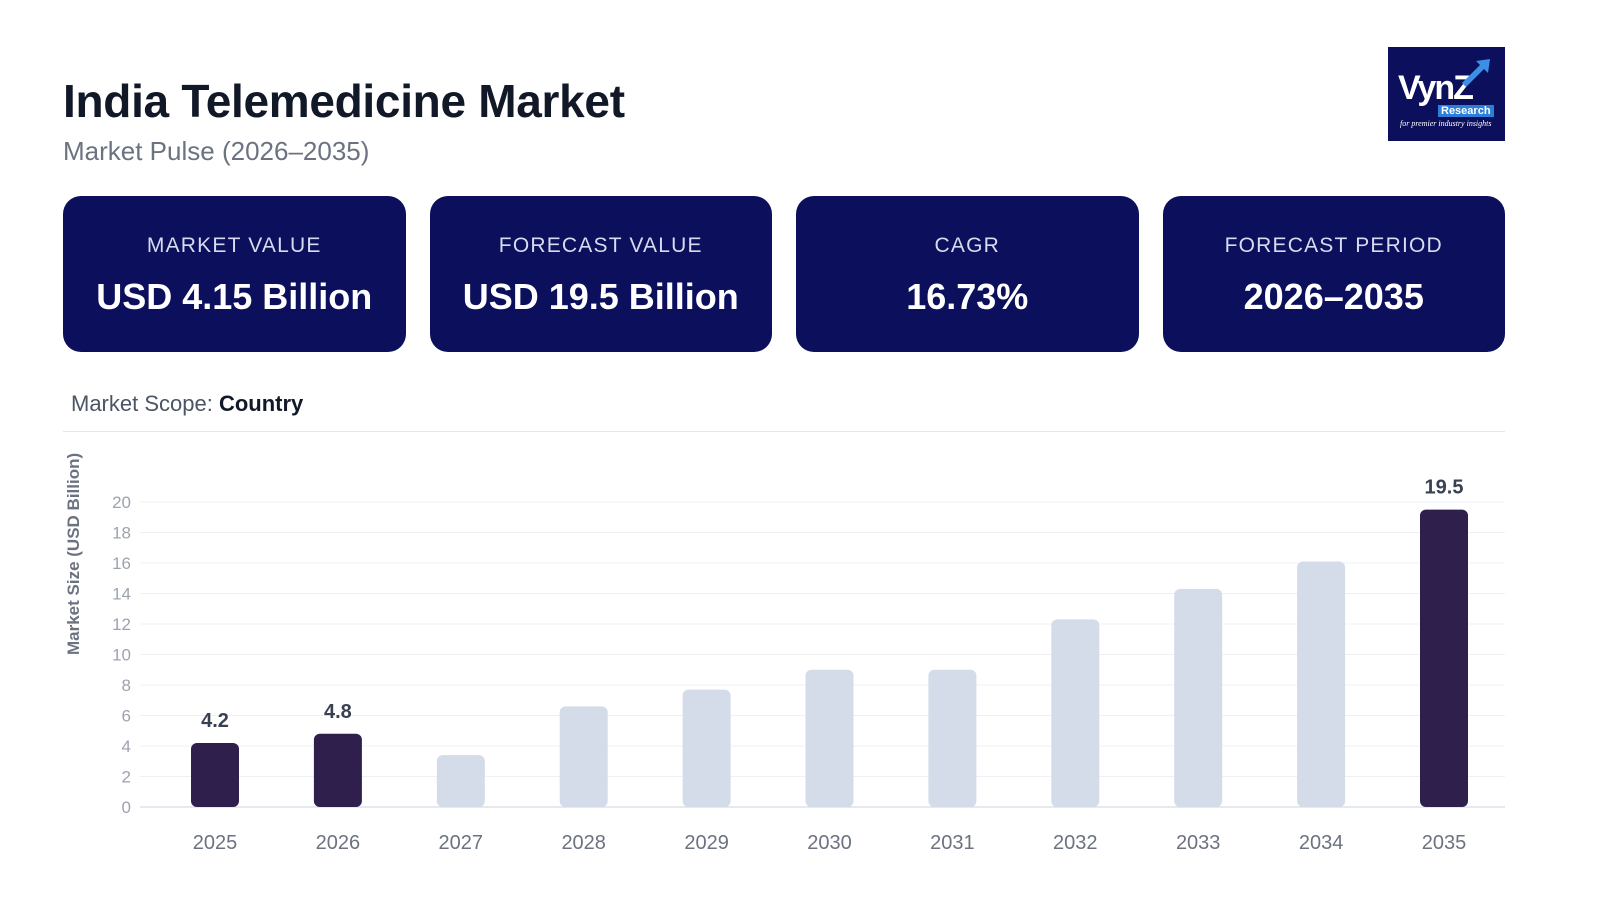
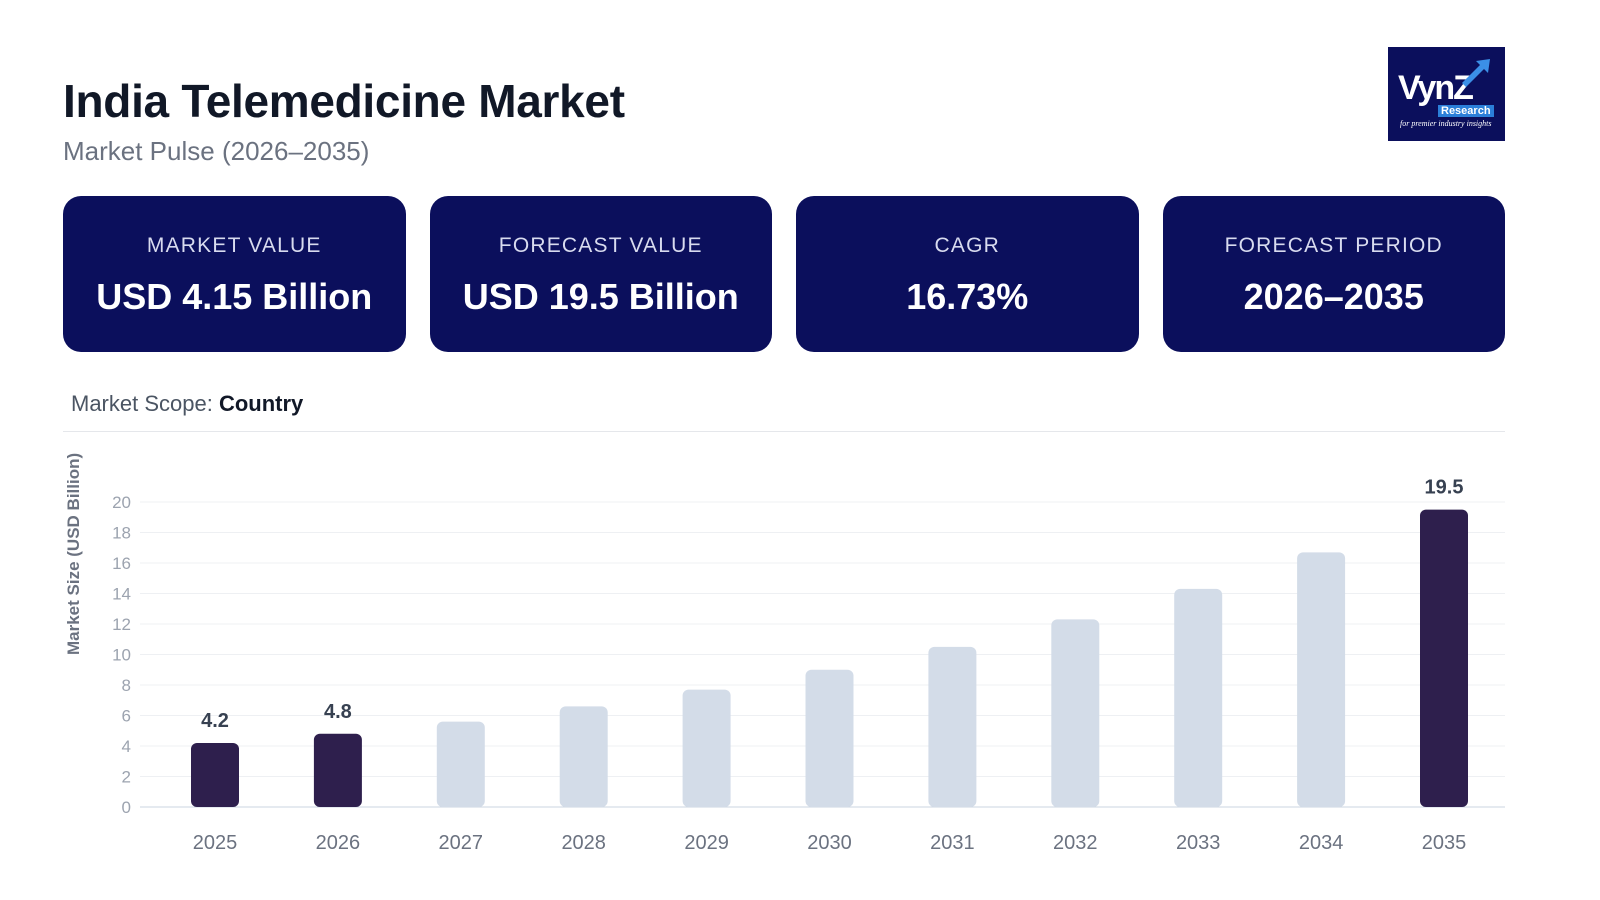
2027: 3.4 -> 5.6
2031: 9.0 -> 10.5
2034: 16.1 -> 16.7
